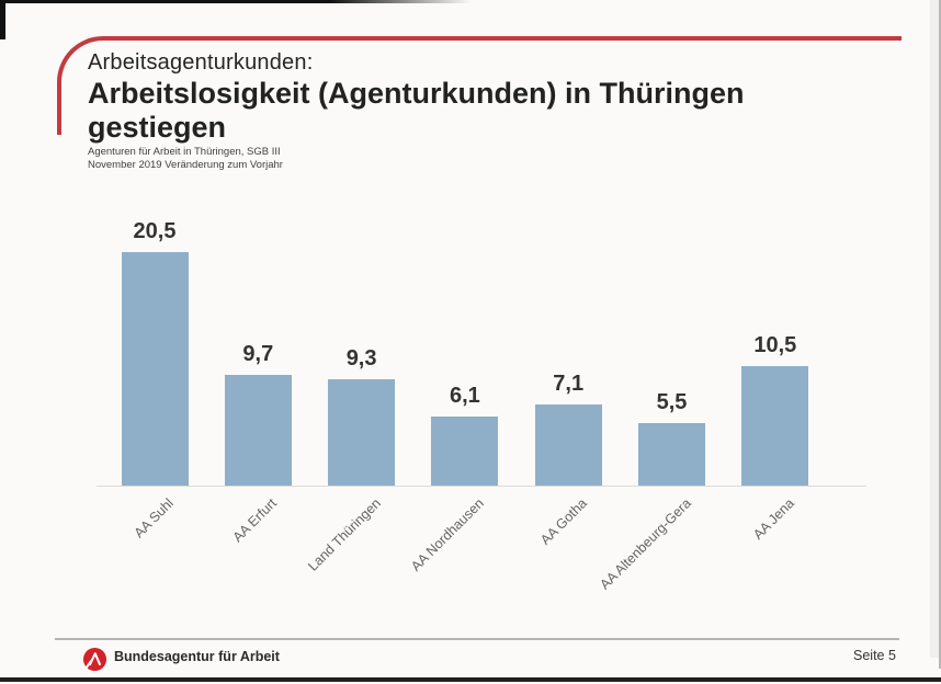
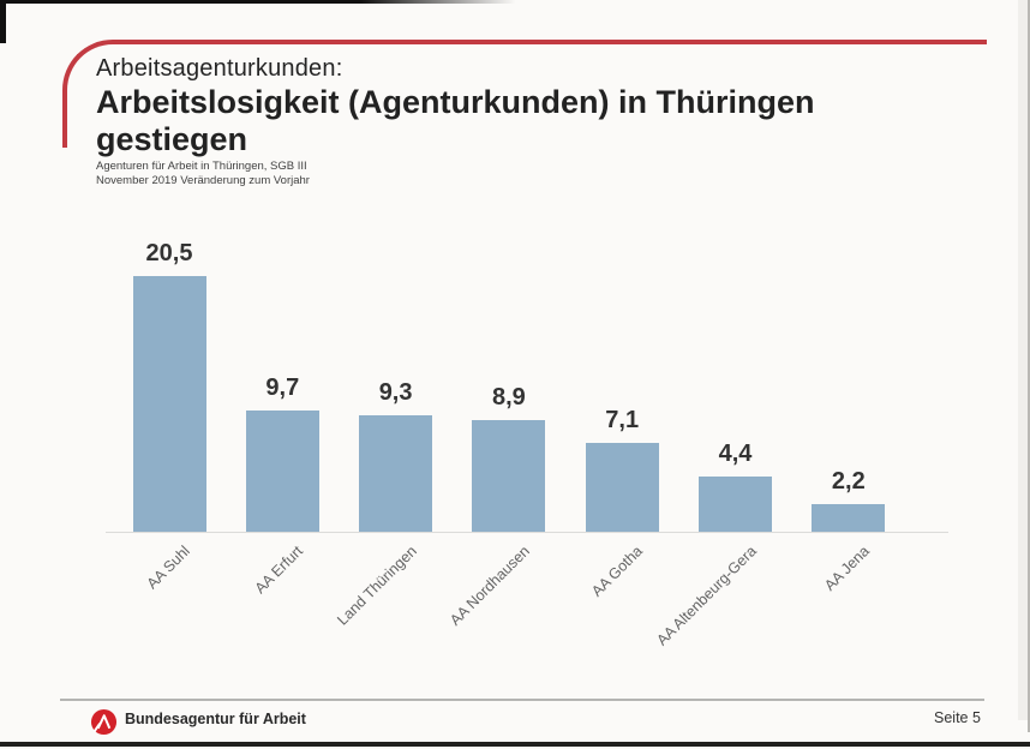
AA Nordhausen: 6,1 -> 8,9
AA Altenbeurg-Gera: 5,5 -> 4,4
AA Jena: 10,5 -> 2,2
